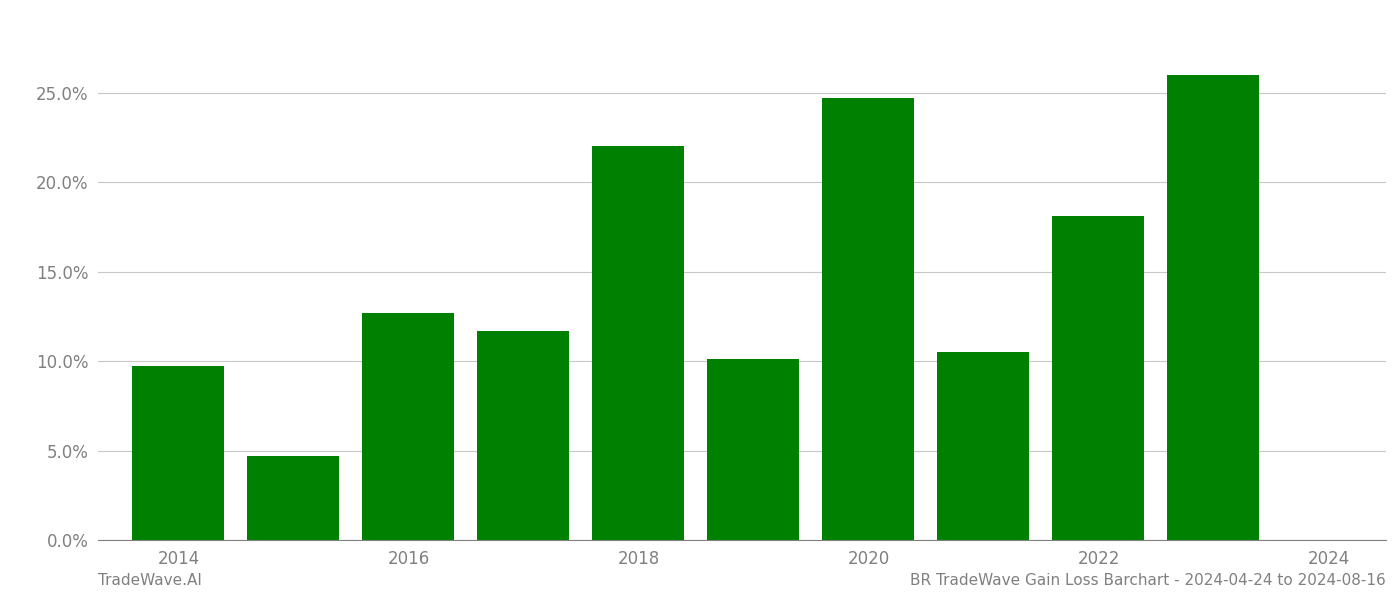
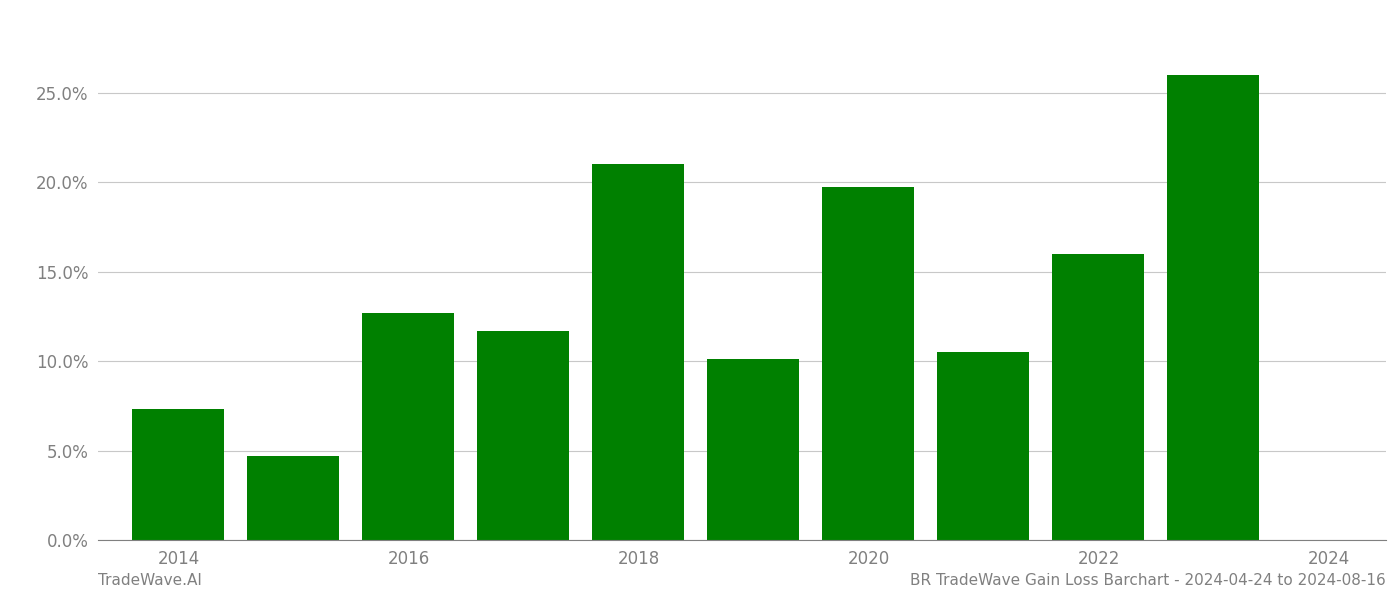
2014: 9.7% -> 7.3%
2018: 22.0% -> 21.0%
2020: 24.7% -> 19.7%
2022: 18.1% -> 16.0%
